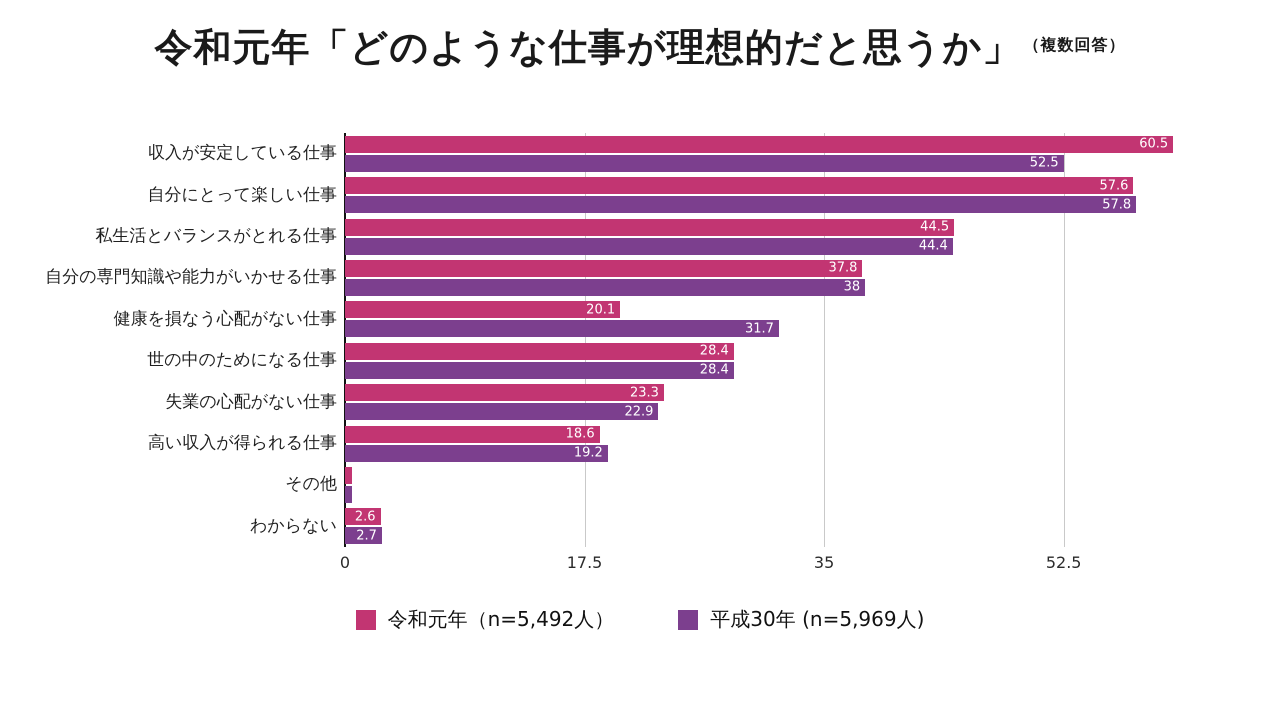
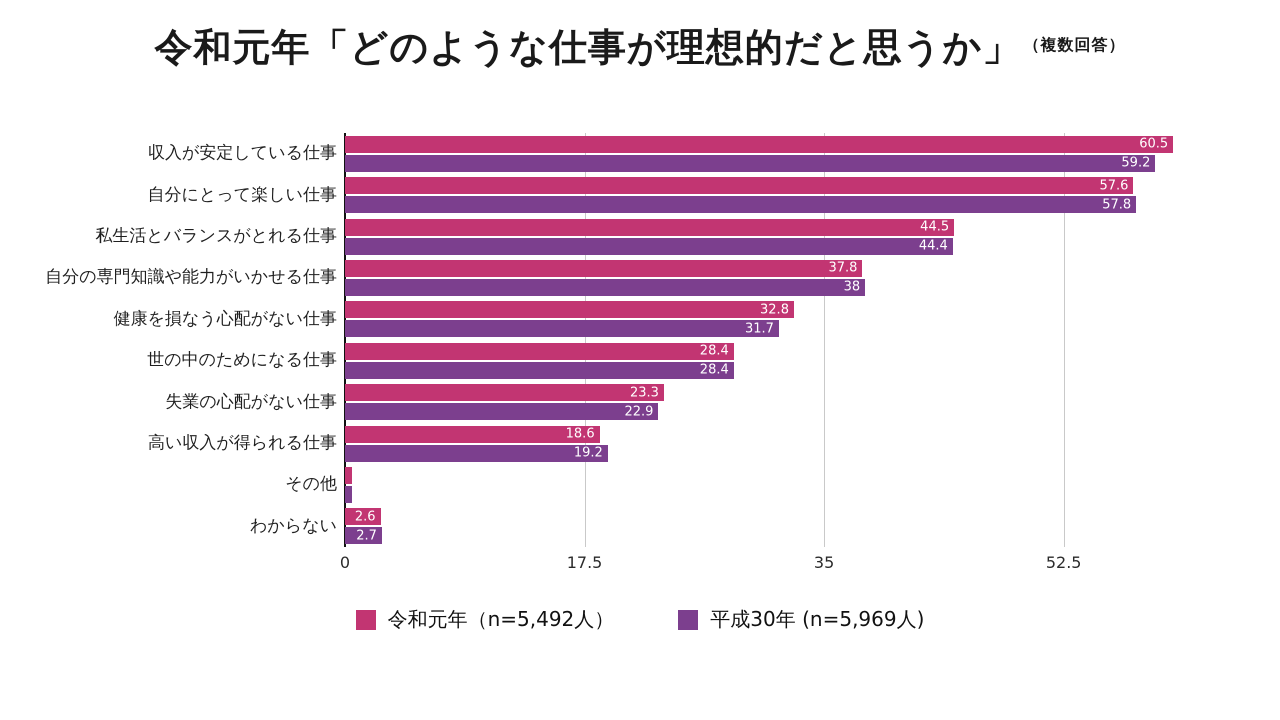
平成30年 (n=5,969人)/収入が安定している仕事: 52.5 -> 59.2
令和元年（n=5,492人）/健康を損なう心配がない仕事: 20.1 -> 32.8
